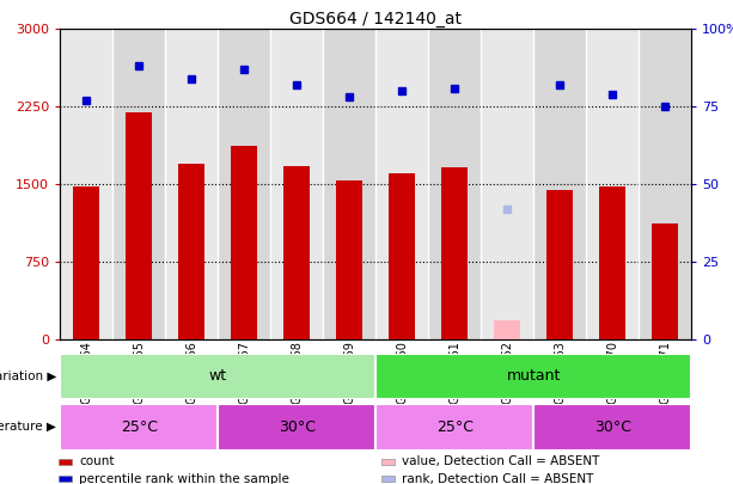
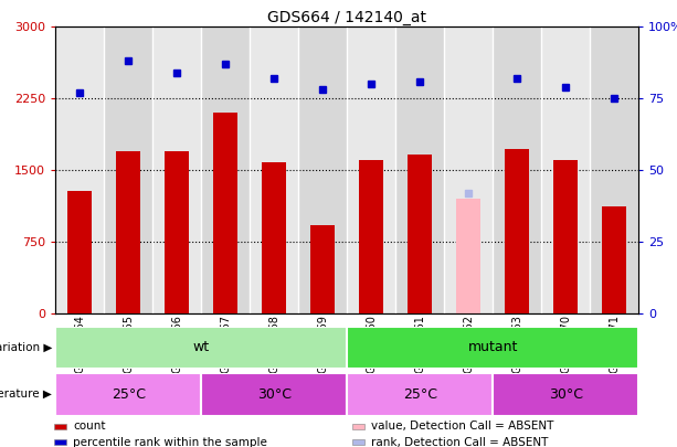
GSM21864: 1480 -> 1280
GSM21865: 2190 -> 1700
GSM21867: 1870 -> 2100
GSM21868: 1670 -> 1580
GSM21869: 1530 -> 920
GSM21862: 180 -> 1200
GSM21863: 1440 -> 1720
GSM21870: 1480 -> 1600
